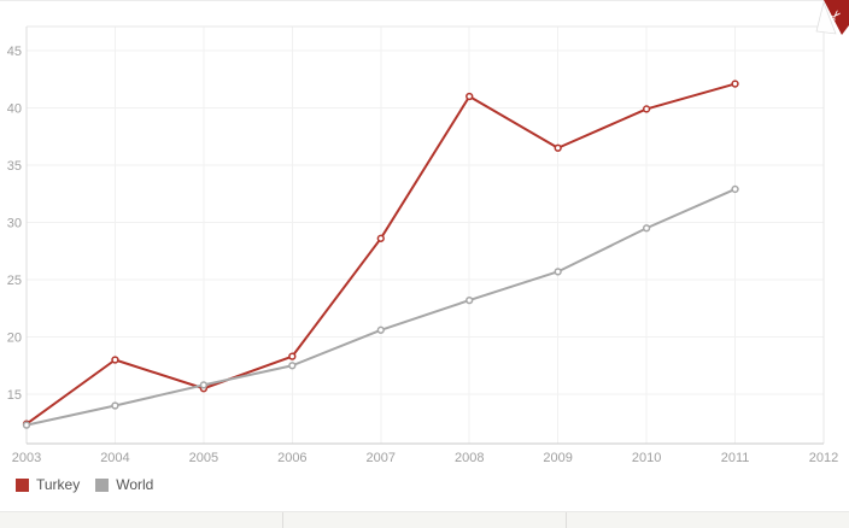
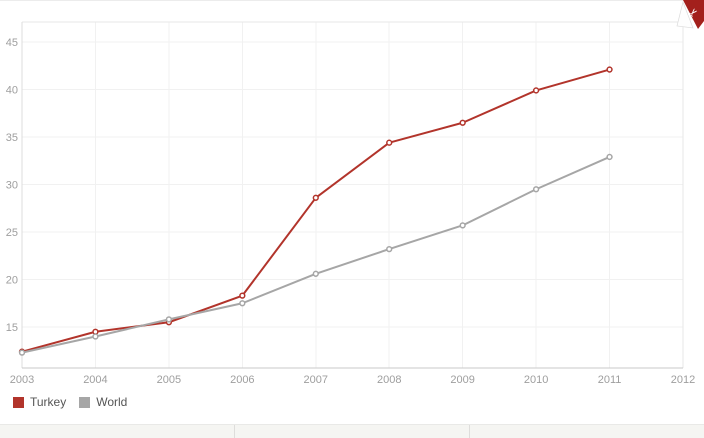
Turkey/2004: 18 -> 14
Turkey/2008: 41 -> 34
